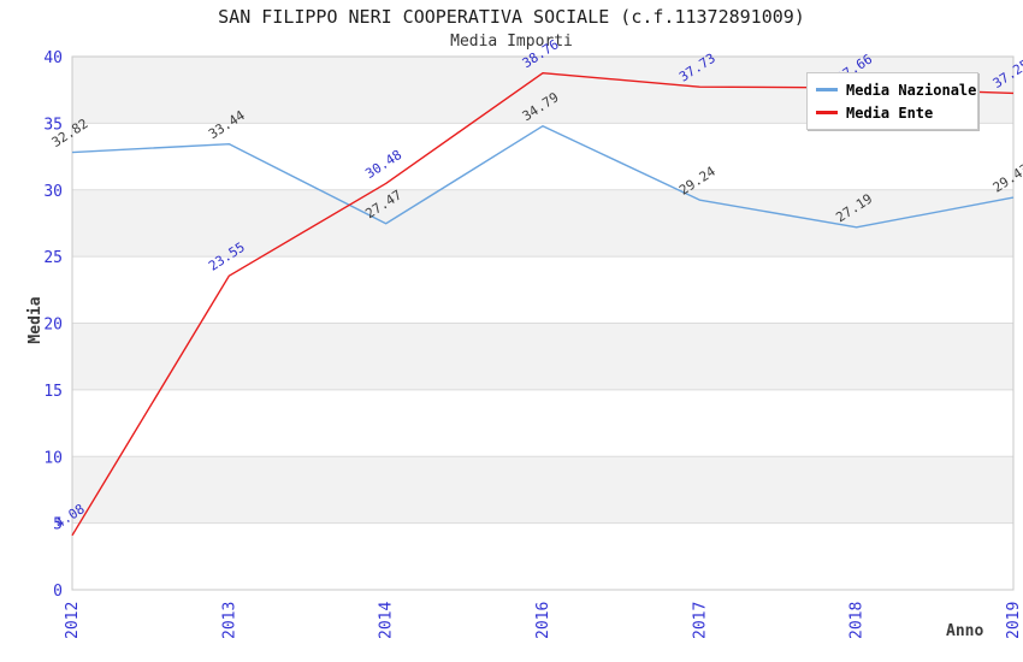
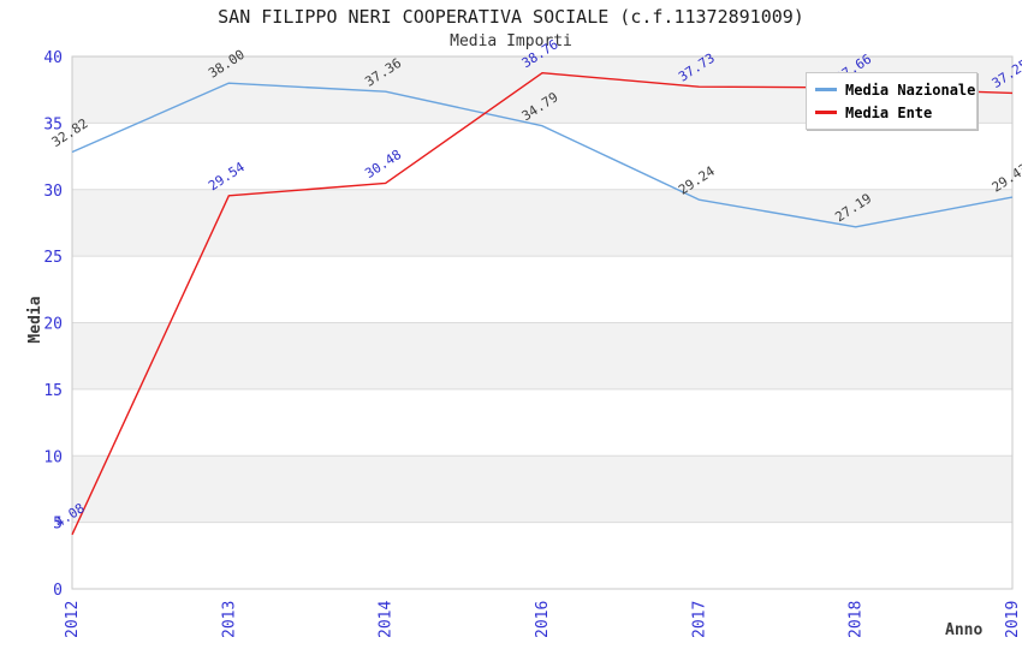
Media Nazionale/2013: 33.44 -> 38.00
Media Ente/2013: 23.55 -> 29.54
Media Nazionale/2014: 27.47 -> 37.36
